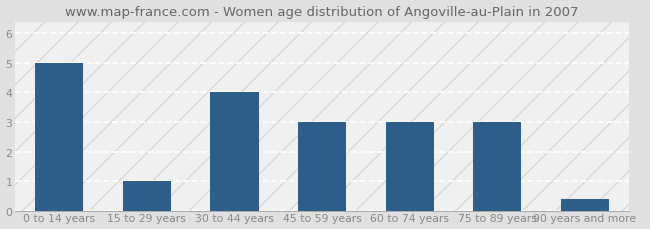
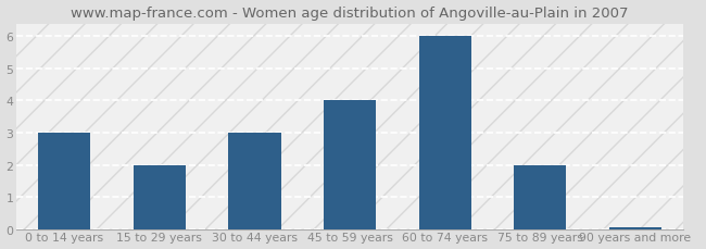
0 to 14 years: 5.00 -> 3.00
15 to 29 years: 1.00 -> 2.00
30 to 44 years: 4.00 -> 3.00
45 to 59 years: 3.00 -> 4.00
60 to 74 years: 3.00 -> 6.00
75 to 89 years: 3.00 -> 2.00
90 years and more: 0.40 -> 0.07
